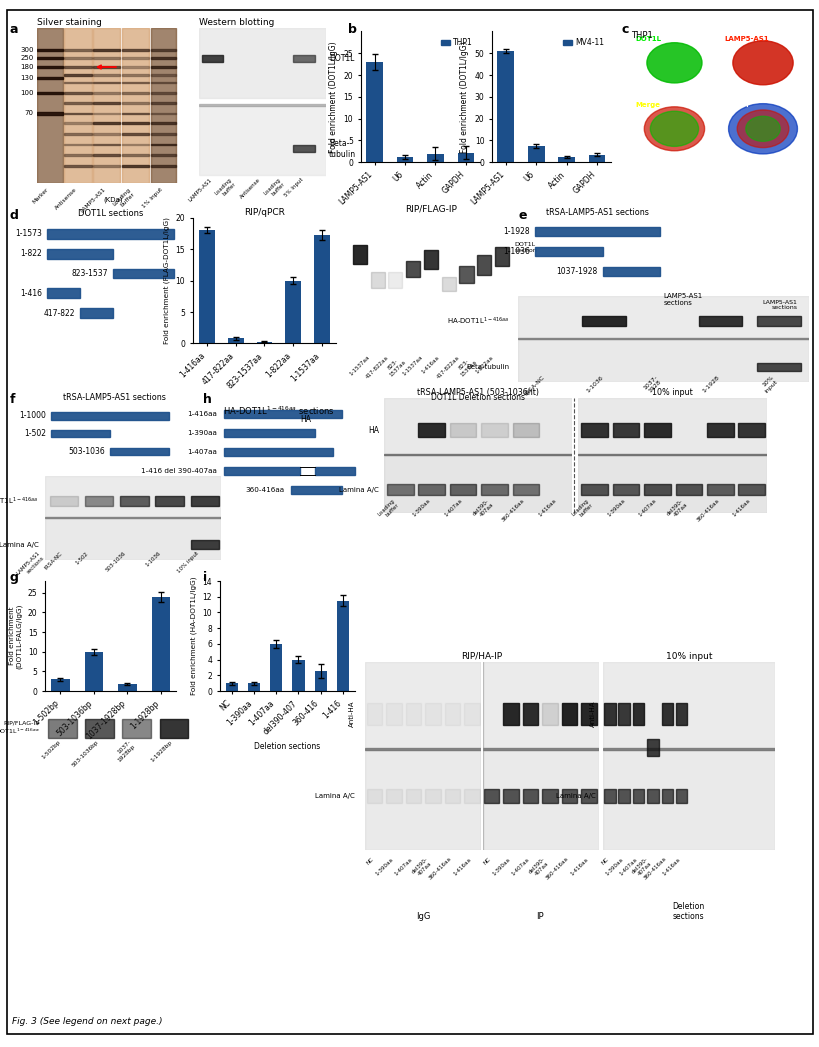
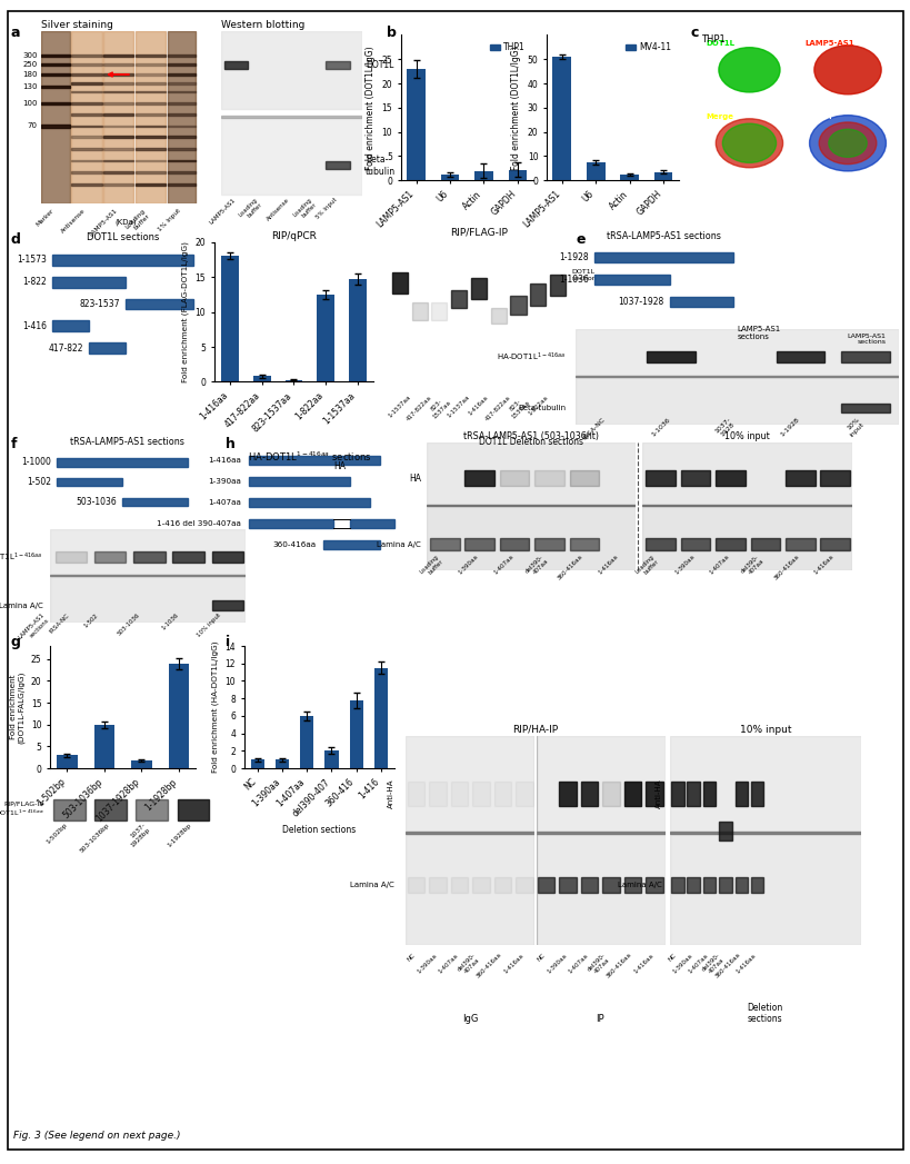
RIP/qPCR/1-822aa: 10.0 -> 12.5
RIP/qPCR/1-1537aa: 17.2 -> 14.7
del390-407: 4.0 -> 2.0
360-416: 2.6 -> 7.8
